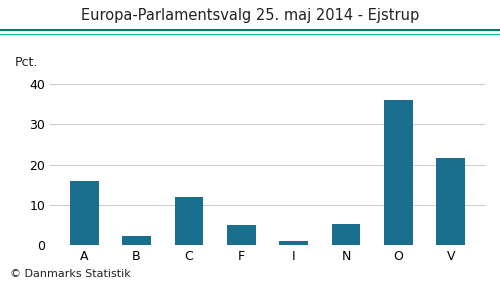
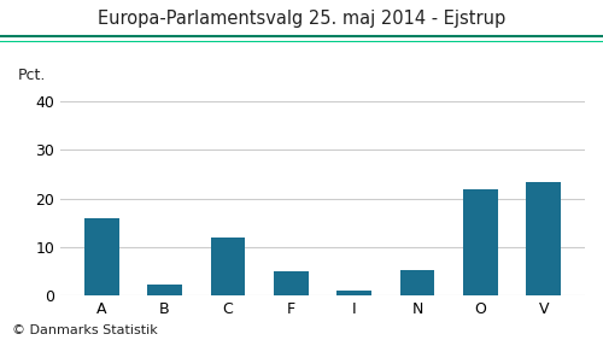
O: 36.2 -> 22.0
V: 21.7 -> 23.5
